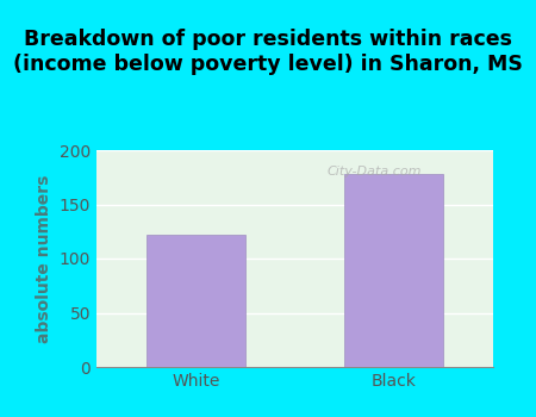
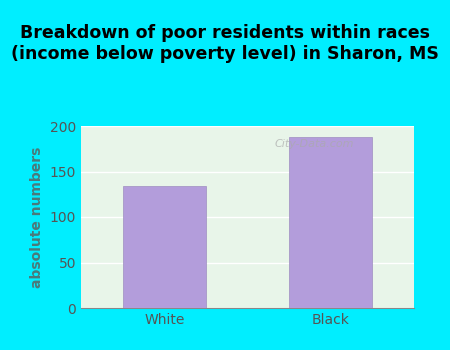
White: 122 -> 134
Black: 178 -> 188
